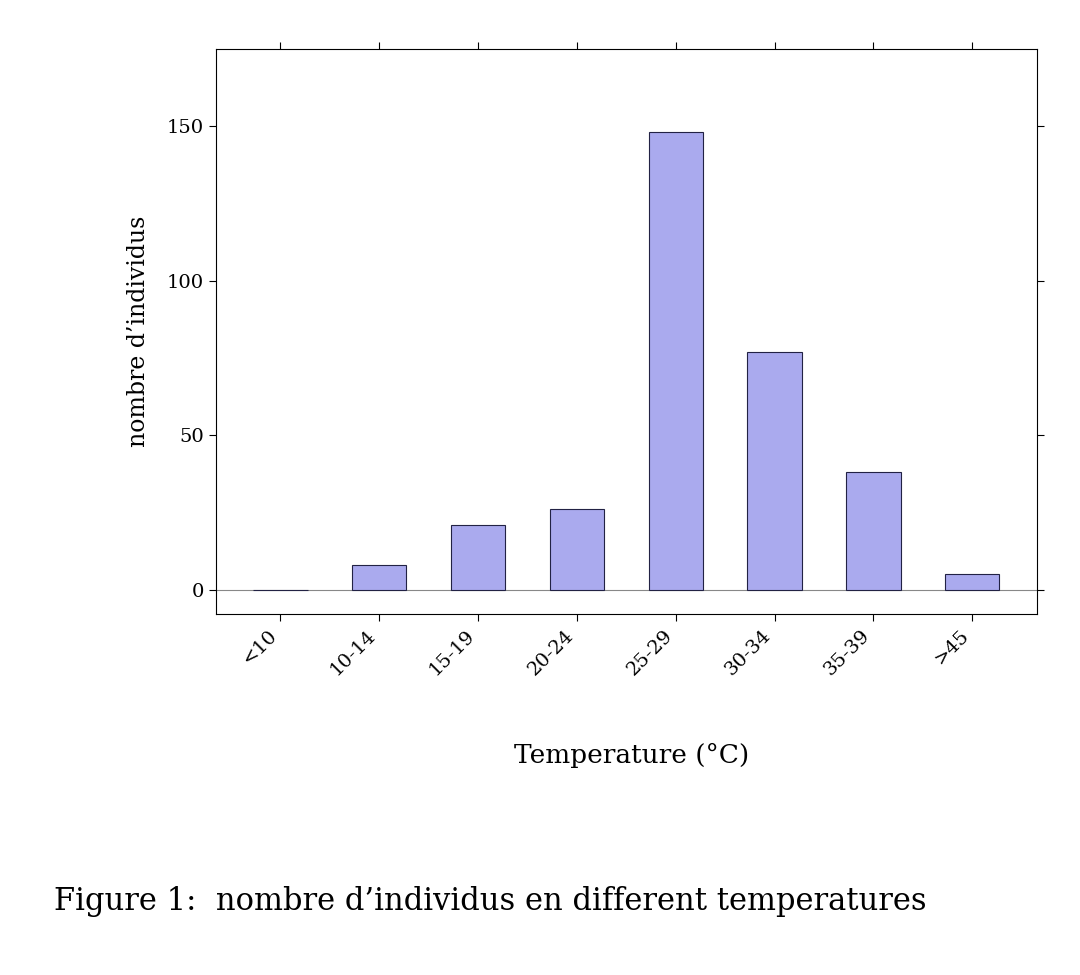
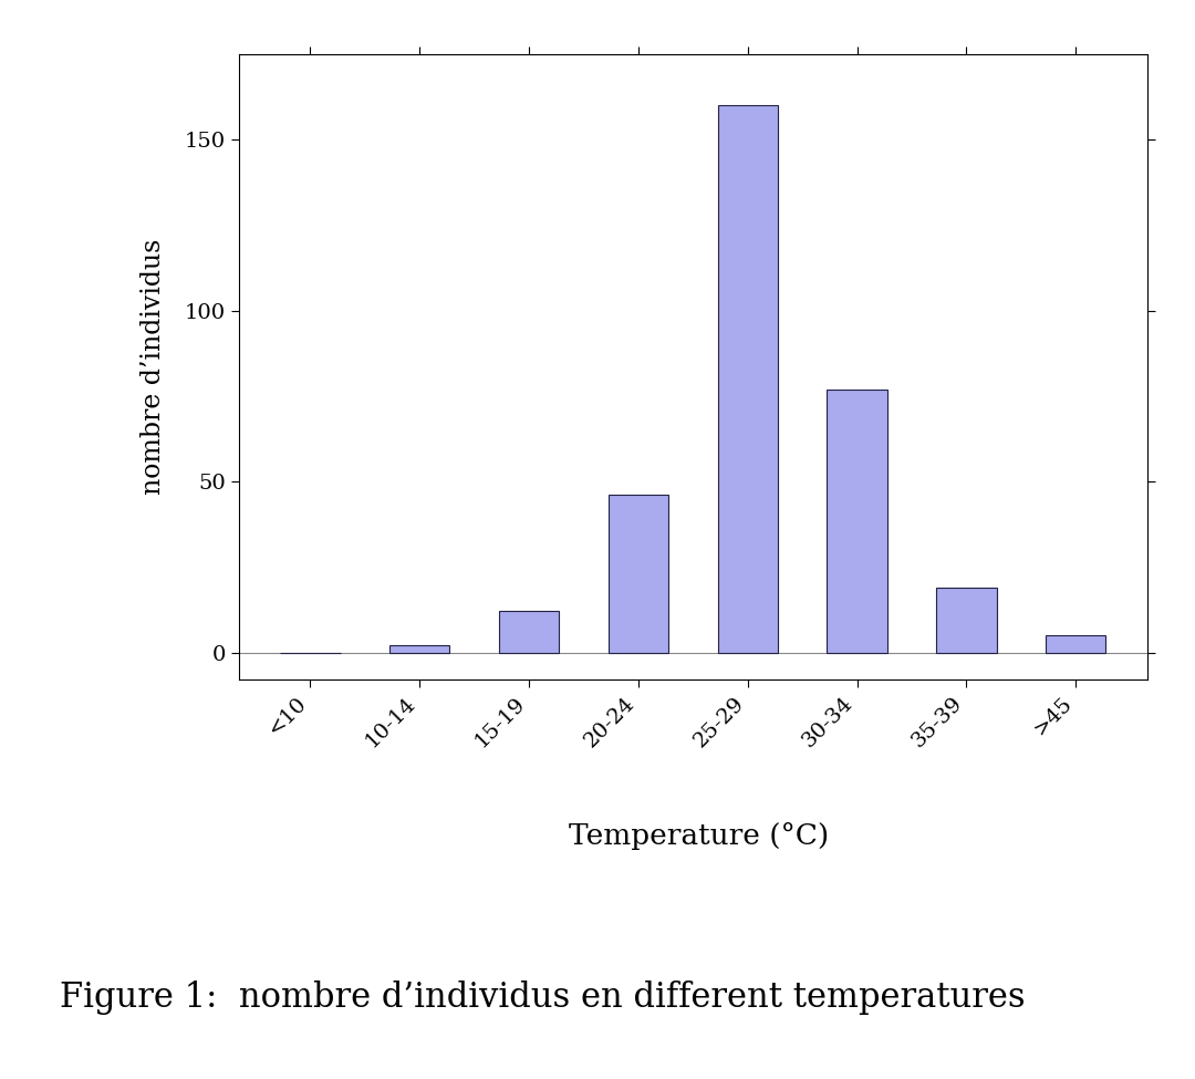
10-14: 8 -> 2
15-19: 21 -> 12
20-24: 26 -> 46
25-29: 148 -> 160
35-39: 38 -> 19
